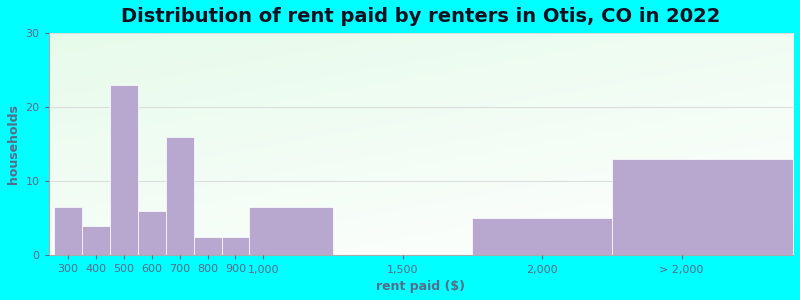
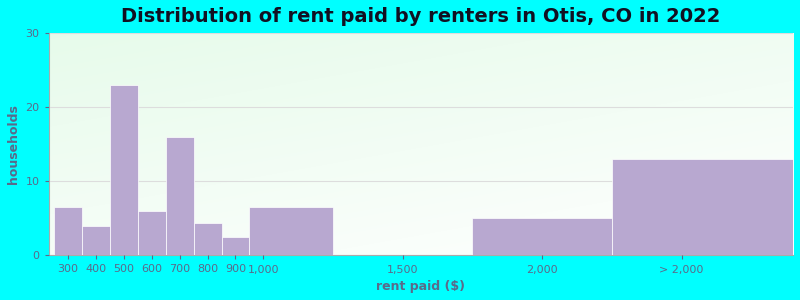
800: 2.5 -> 4.4
